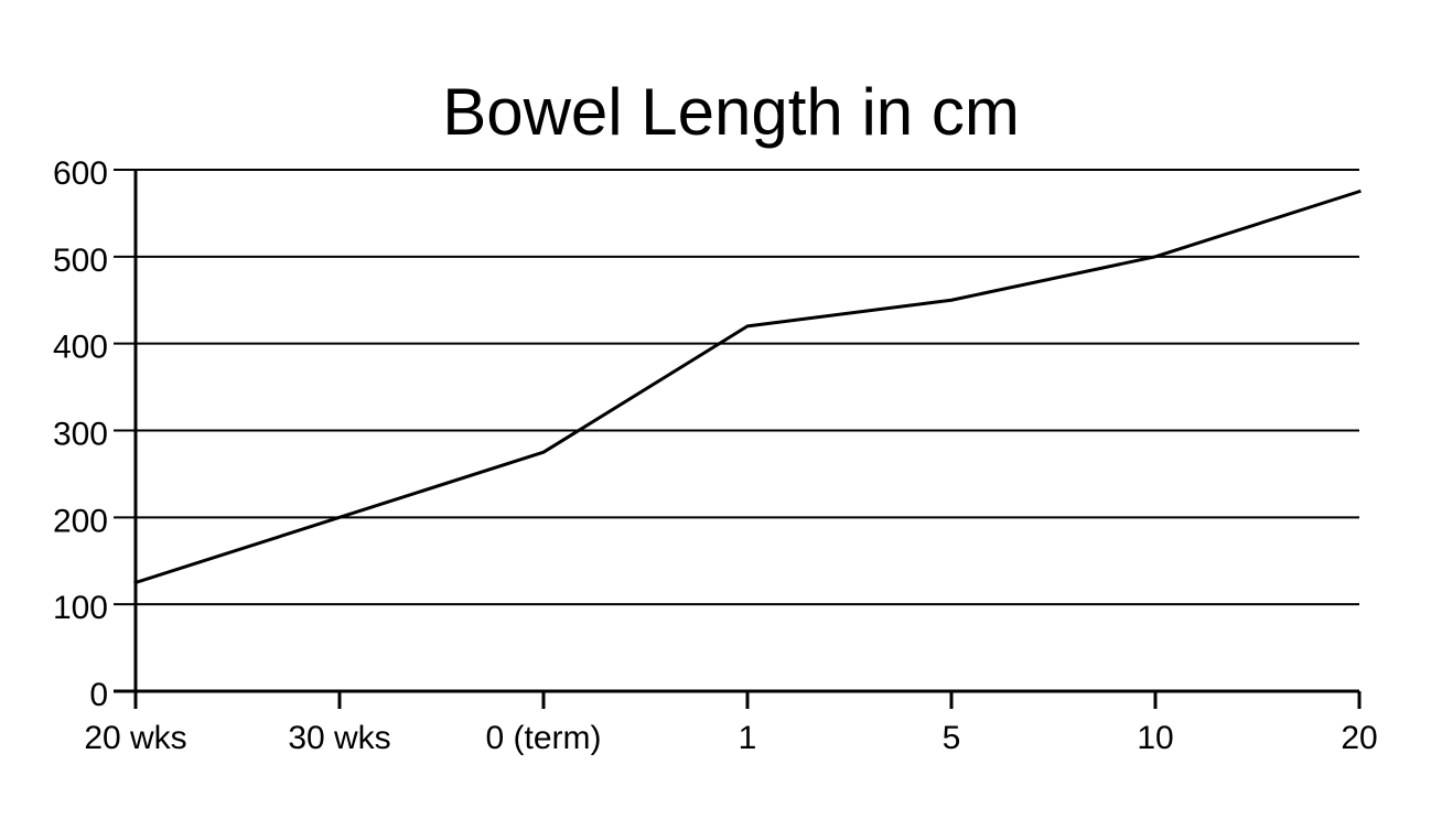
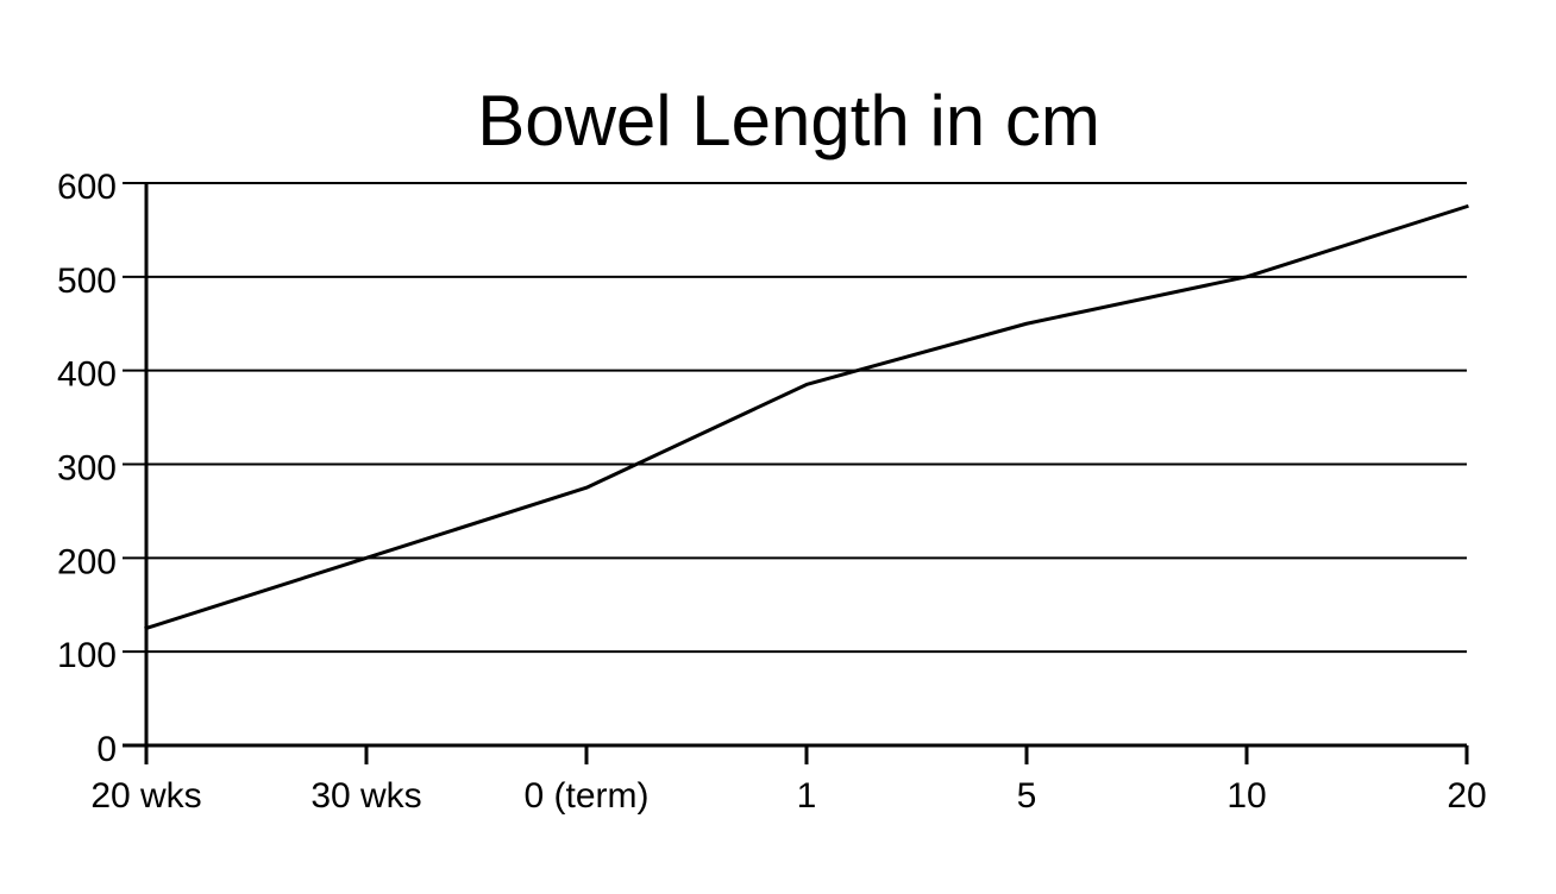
1: 420 -> 380
